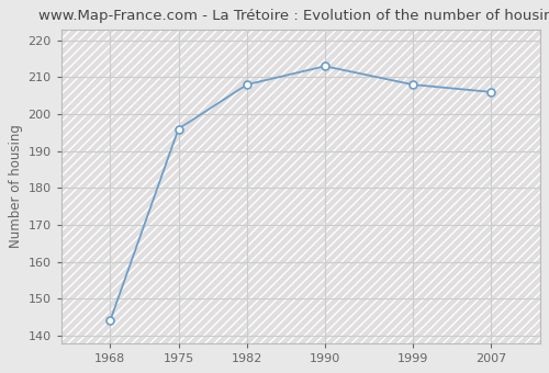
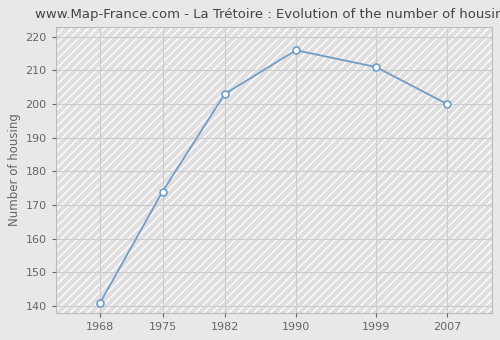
1968: 144 -> 141
1975: 196 -> 174
1982: 208 -> 203
1990: 213 -> 216
1999: 208 -> 211
2007: 206 -> 200
